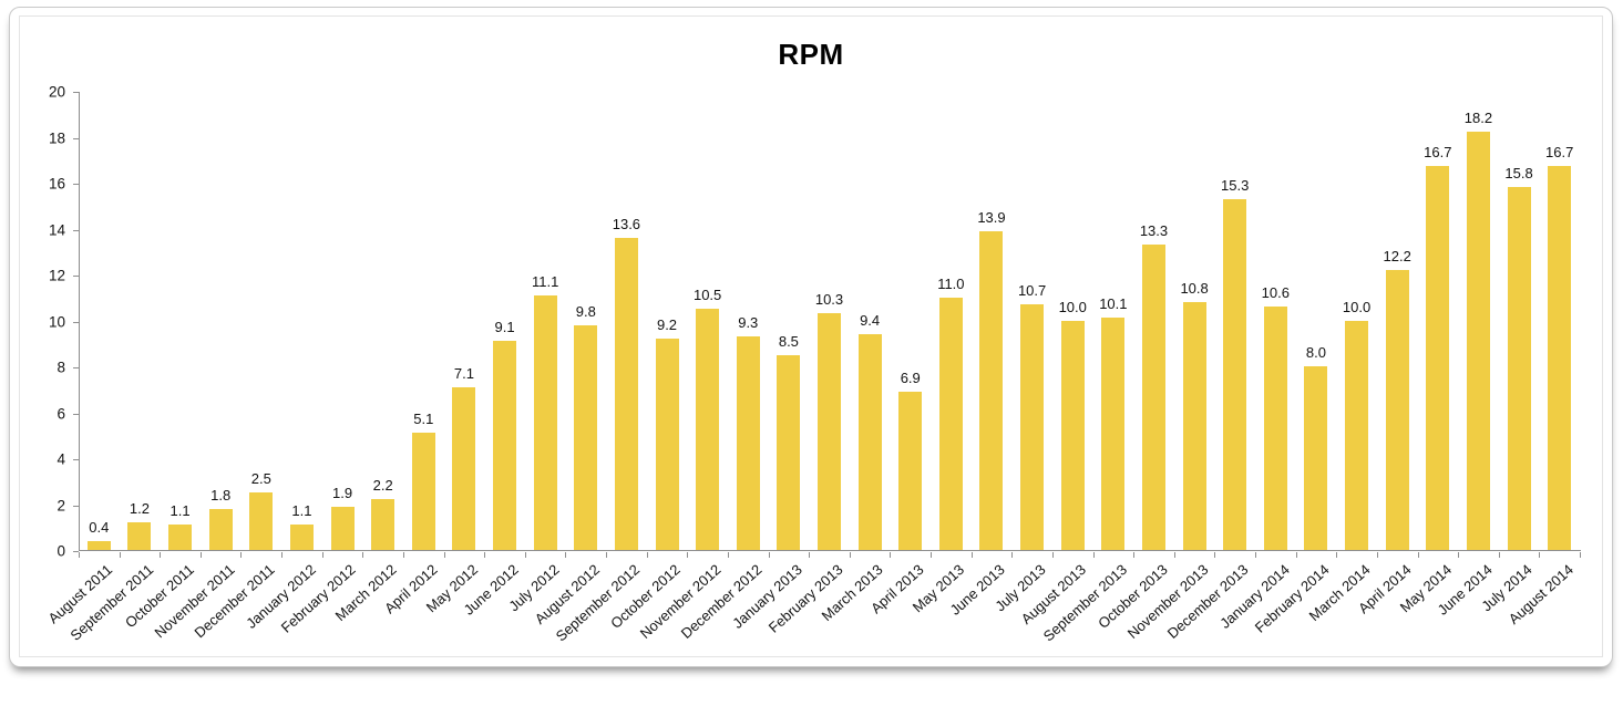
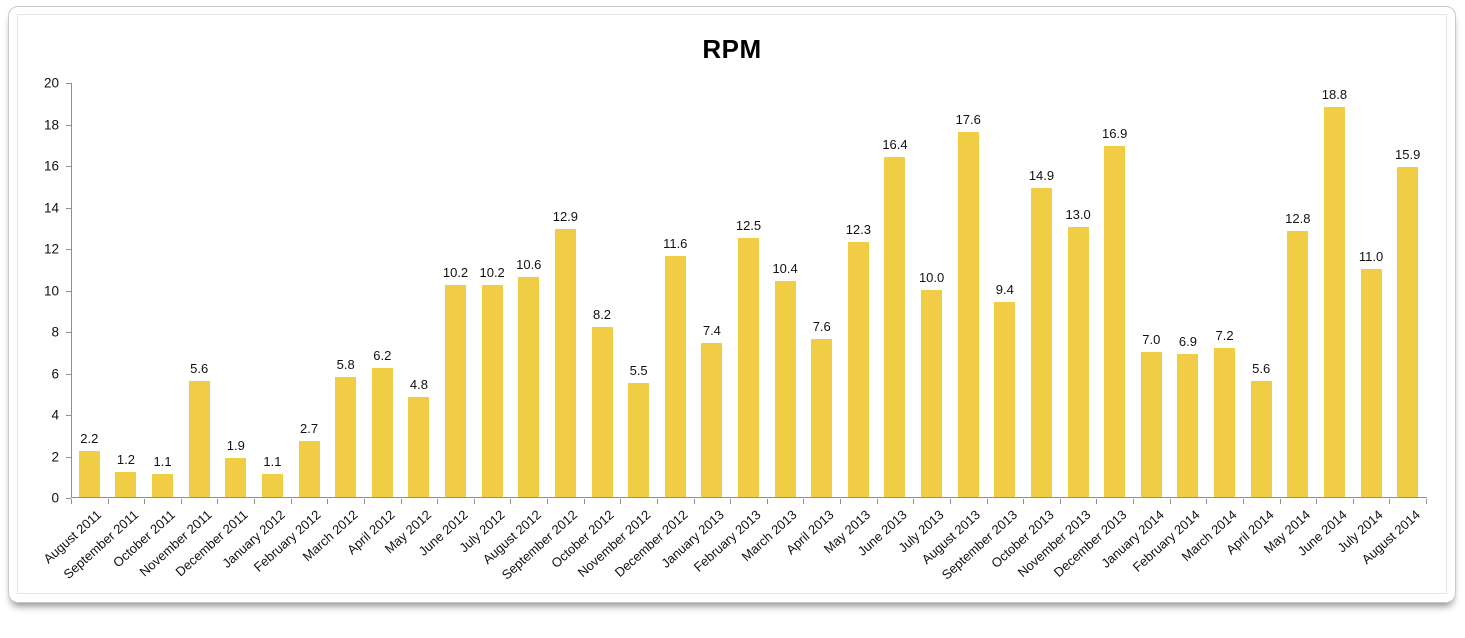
August 2011: 0.4 -> 2.2
November 2011: 1.8 -> 5.6
December 2011: 2.5 -> 1.9
February 2012: 1.9 -> 2.7
March 2012: 2.2 -> 5.8
April 2012: 5.1 -> 6.2
May 2012: 7.1 -> 4.8
June 2012: 9.1 -> 10.2
July 2012: 11.1 -> 10.2
August 2012: 9.8 -> 10.6
September 2012: 13.6 -> 12.9
October 2012: 9.2 -> 8.2
November 2012: 10.5 -> 5.5
December 2012: 9.3 -> 11.6
January 2013: 8.5 -> 7.4
February 2013: 10.3 -> 12.5
March 2013: 9.4 -> 10.4
April 2013: 6.9 -> 7.6
May 2013: 11.0 -> 12.3
June 2013: 13.9 -> 16.4
July 2013: 10.7 -> 10.0
August 2013: 10.0 -> 17.6
September 2013: 10.1 -> 9.4
October 2013: 13.3 -> 14.9
November 2013: 10.8 -> 13.0
December 2013: 15.3 -> 16.9
January 2014: 10.6 -> 7.0
February 2014: 8.0 -> 6.9
March 2014: 10.0 -> 7.2
April 2014: 12.2 -> 5.6
May 2014: 16.7 -> 12.8
June 2014: 18.2 -> 18.8
July 2014: 15.8 -> 11.0
August 2014: 16.7 -> 15.9
